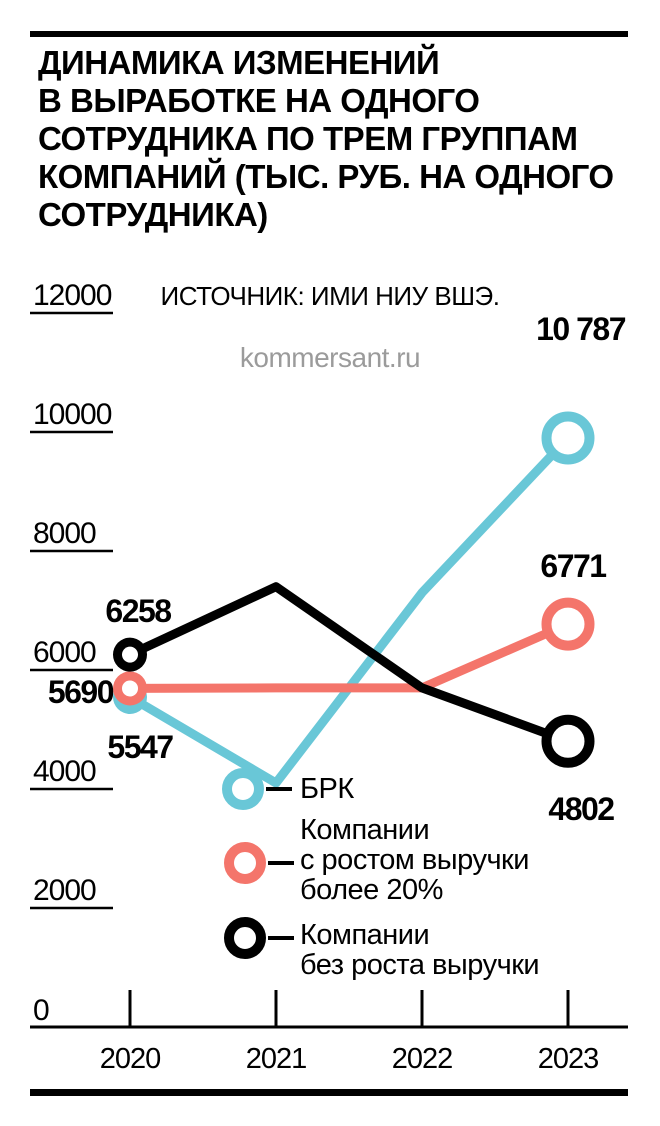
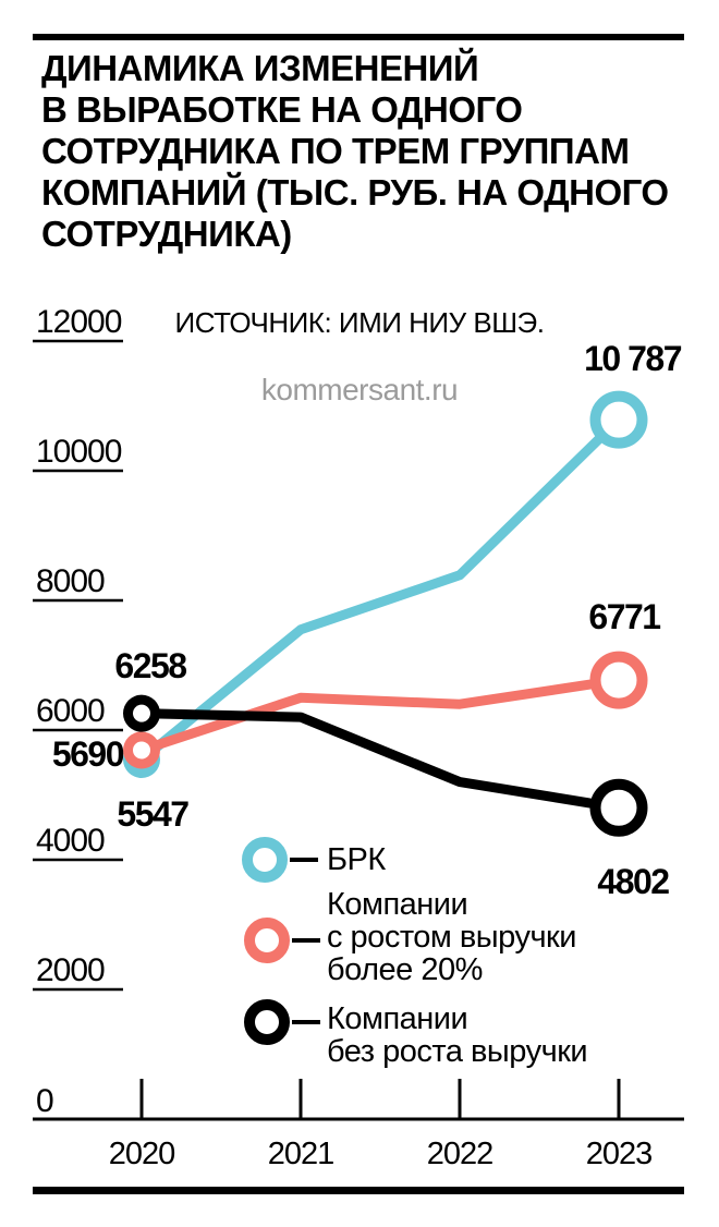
БРК/2021: 4100 -> 7600
Компании с ростом выручки более 20%/2021: 5700 -> 6500
Компании без роста выручки/2021: 7400 -> 6200
БРК/2022: 7300 -> 8400
Компании с ростом выручки более 20%/2022: 5700 -> 6400
Компании без роста выручки/2022: 5700 -> 5200
БРК/2023: 9900 -> 10800
